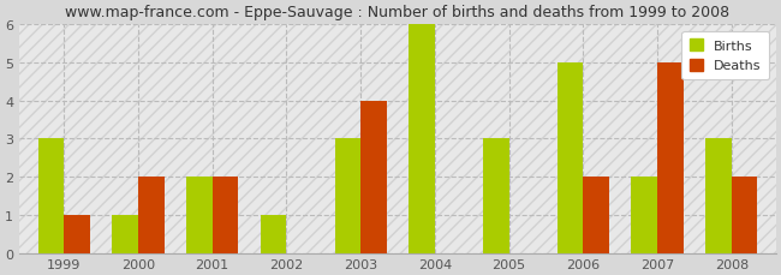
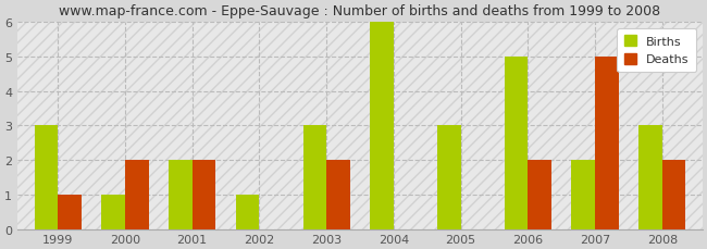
Deaths/2003: 4 -> 2
